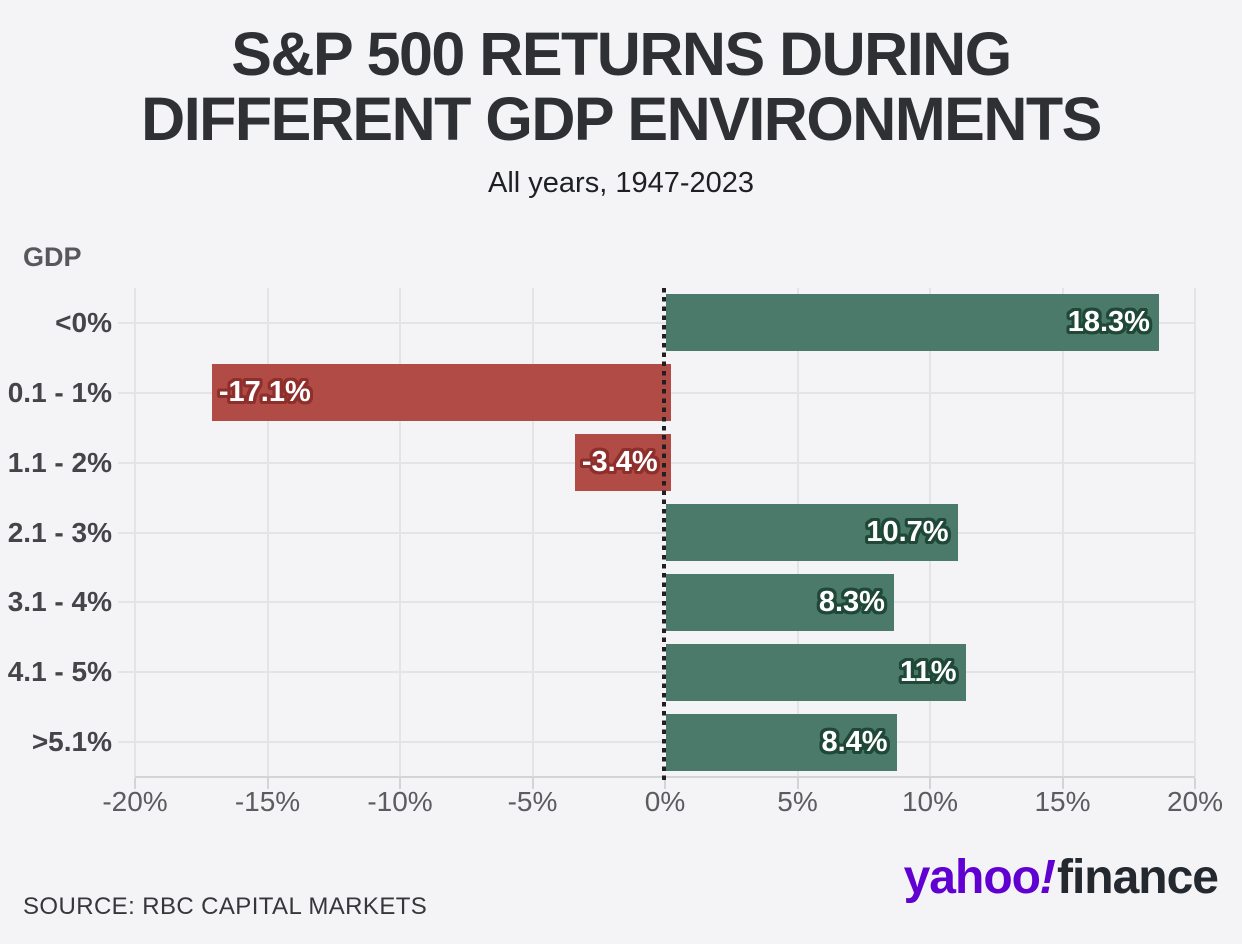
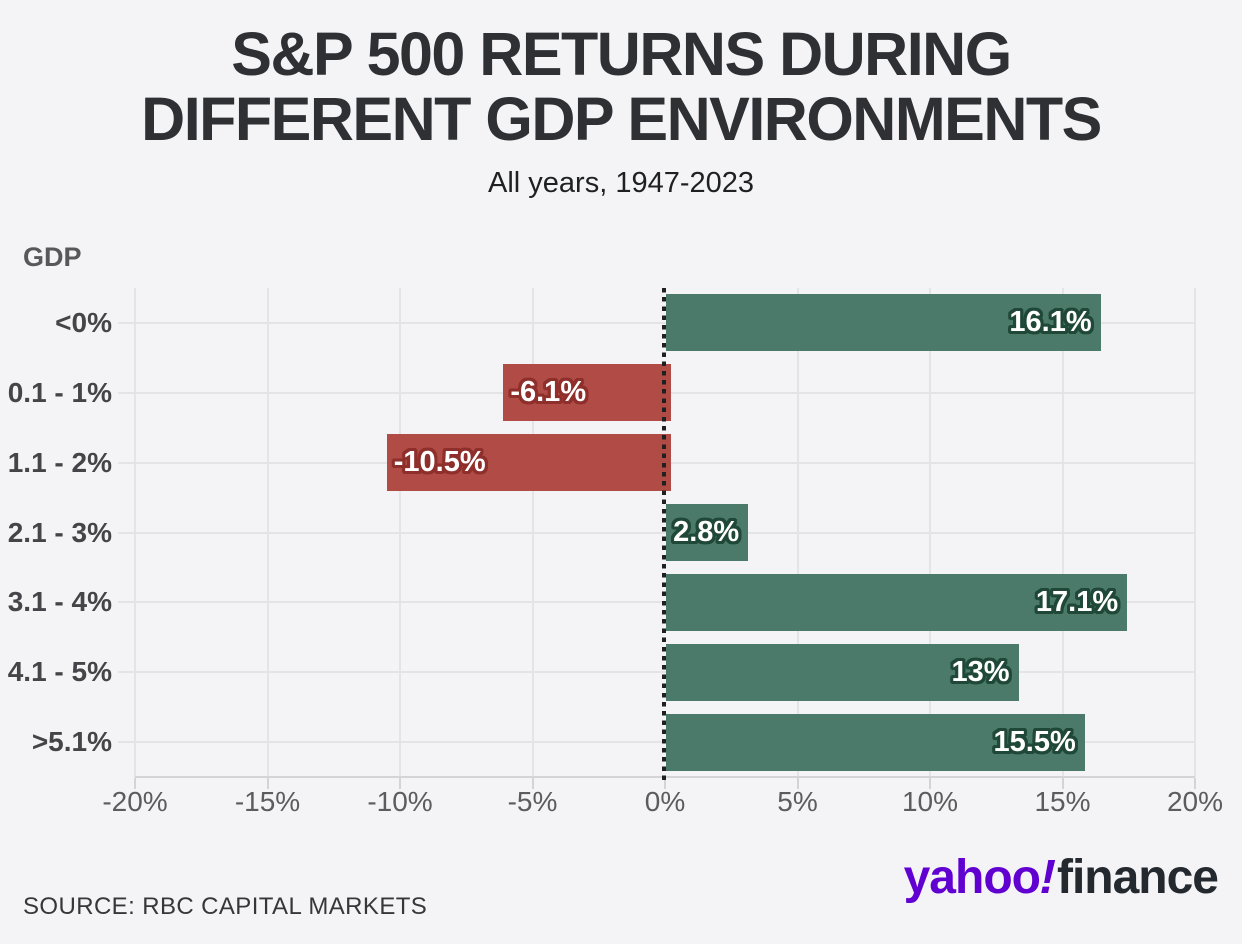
<0%: 18.3% -> 16.1%
0.1 - 1%: -17.1% -> -6.1%
1.1 - 2%: -3.4% -> -10.5%
2.1 - 3%: 10.7% -> 2.8%
3.1 - 4%: 8.3% -> 17.1%
4.1 - 5%: 11% -> 13%
>5.1%: 8.4% -> 15.5%
